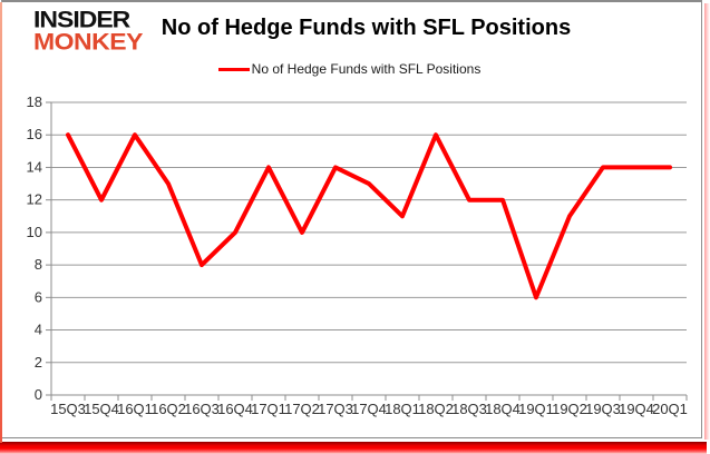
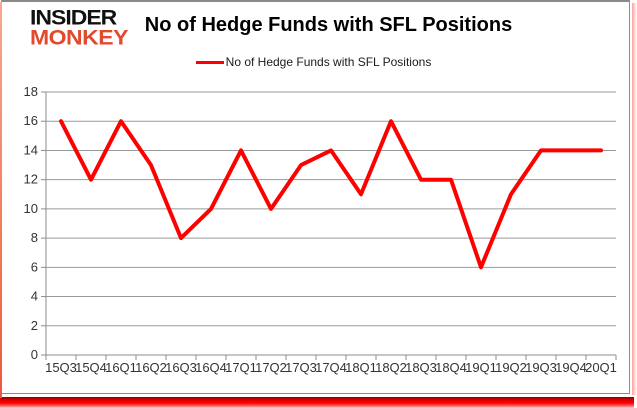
17Q3: 14 -> 13
17Q4: 13 -> 14
